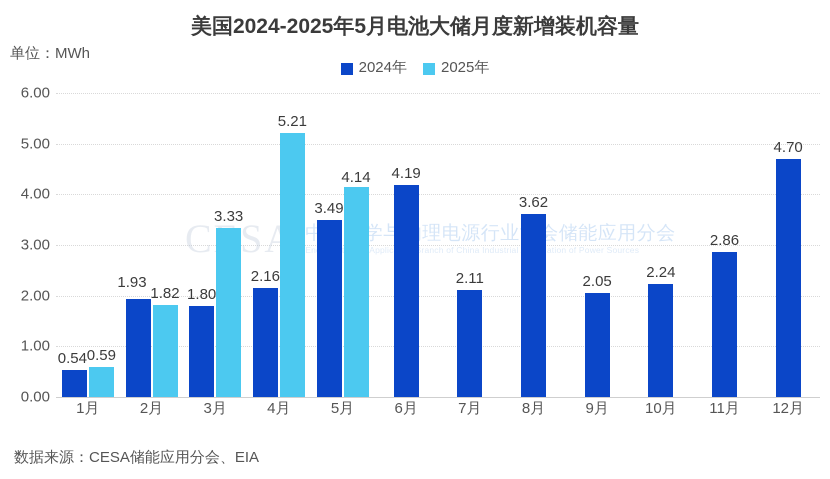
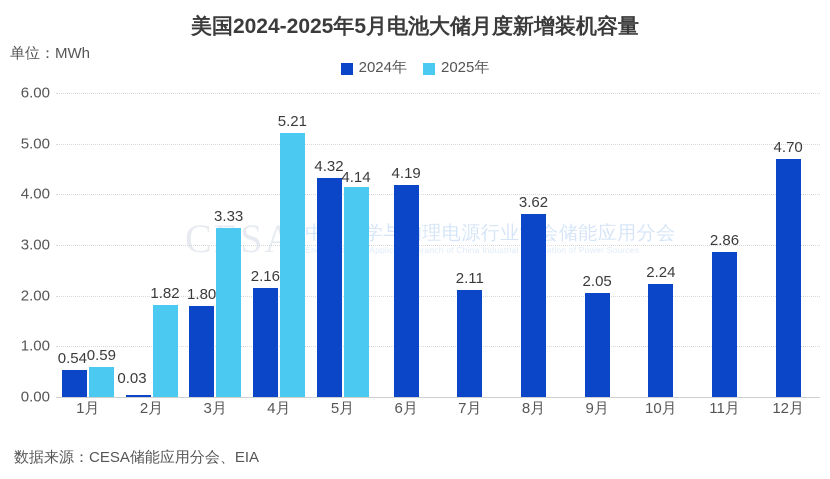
2024年/2月: 1.93 -> 0.03
2024年/5月: 3.49 -> 4.32
